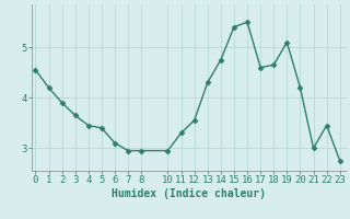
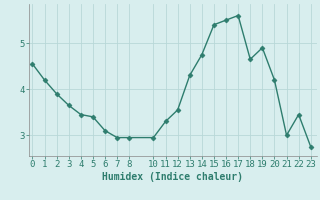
17: 4.60 -> 5.60
19: 5.10 -> 4.90
